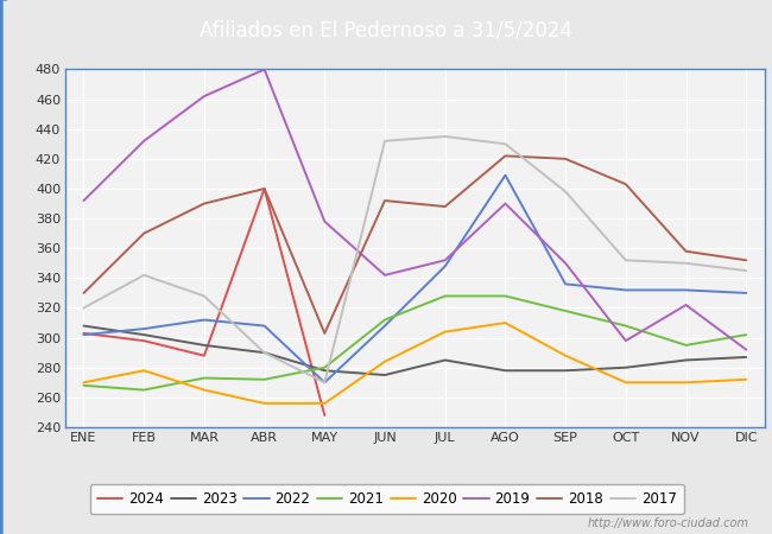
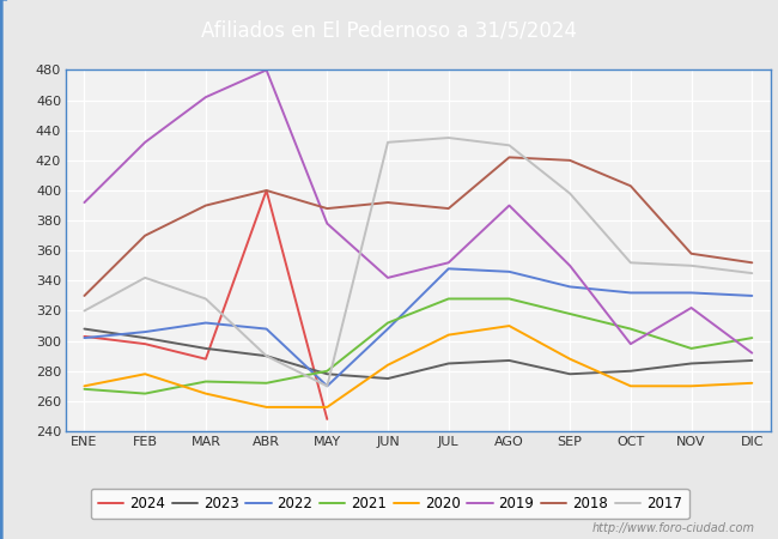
2018/MAY: 303 -> 388
2023/AGO: 278 -> 287
2022/AGO: 409 -> 346
